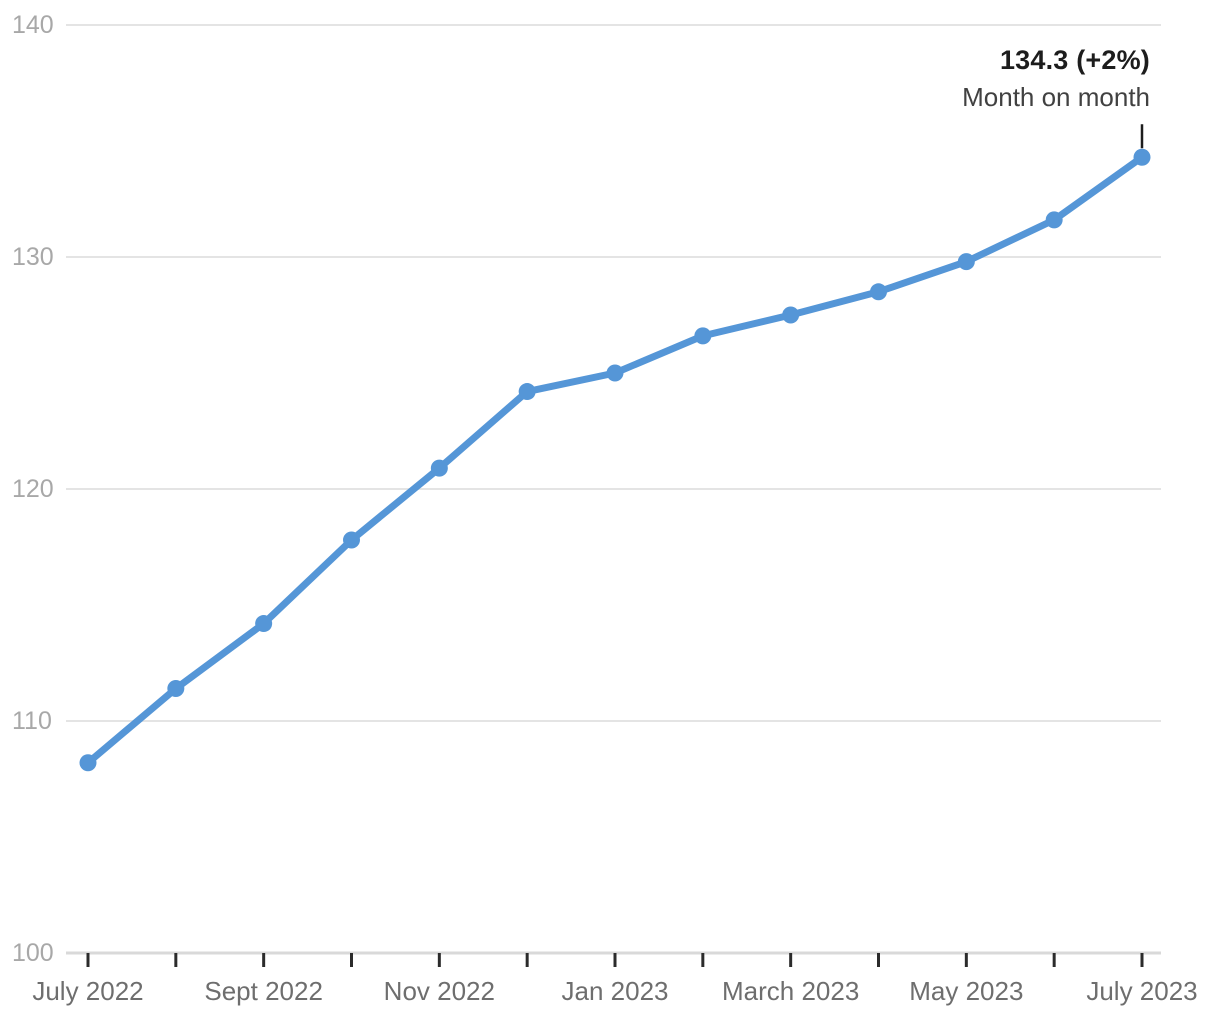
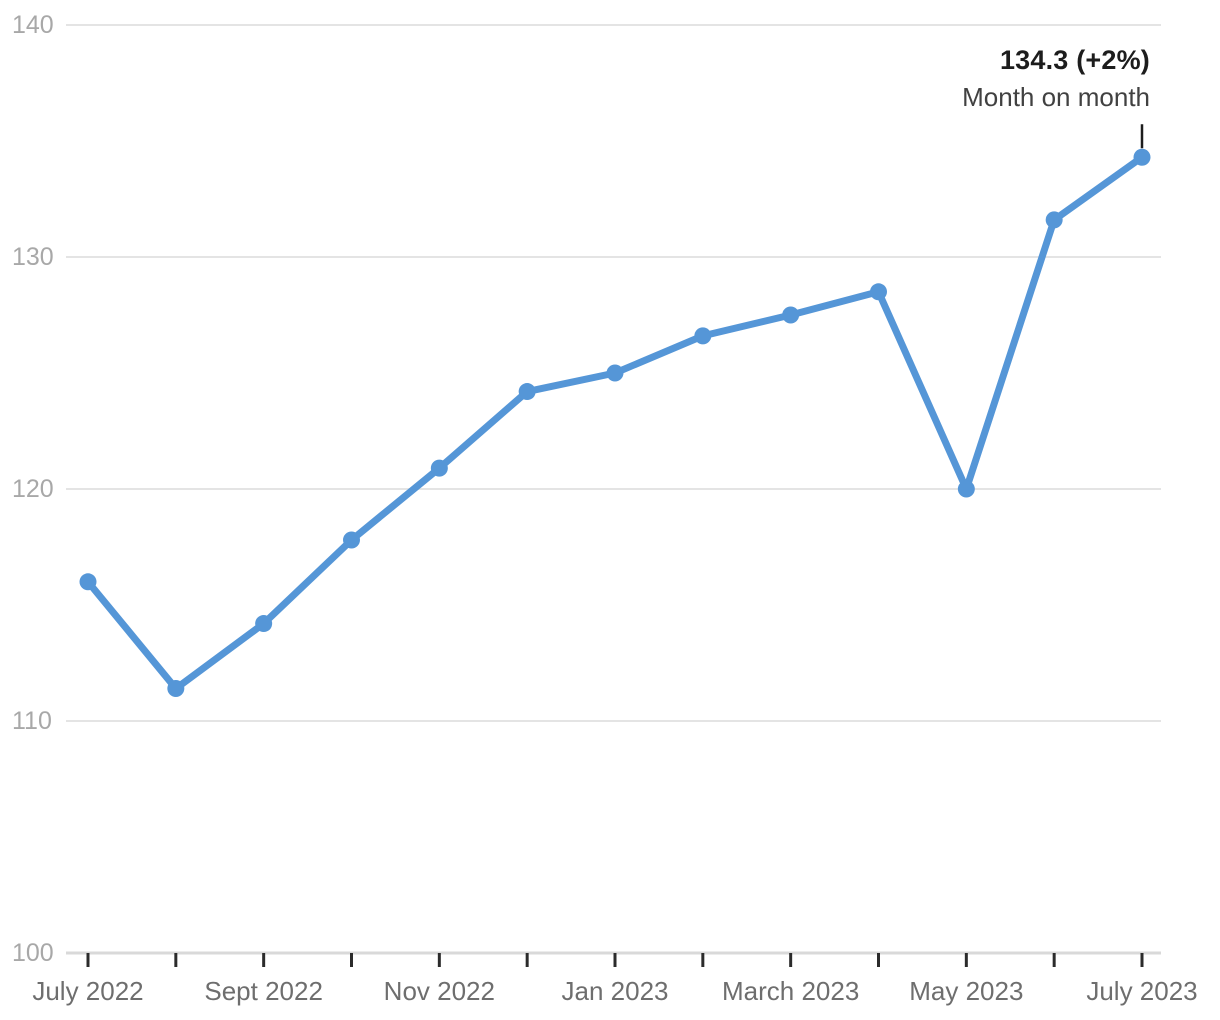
July 2022: 108.2 -> 116.0
May 2023: 129.8 -> 120.0
